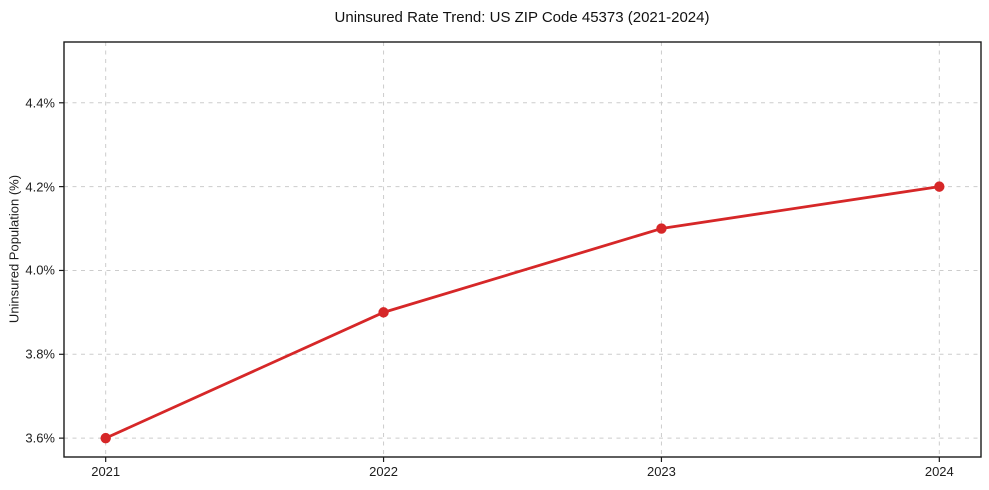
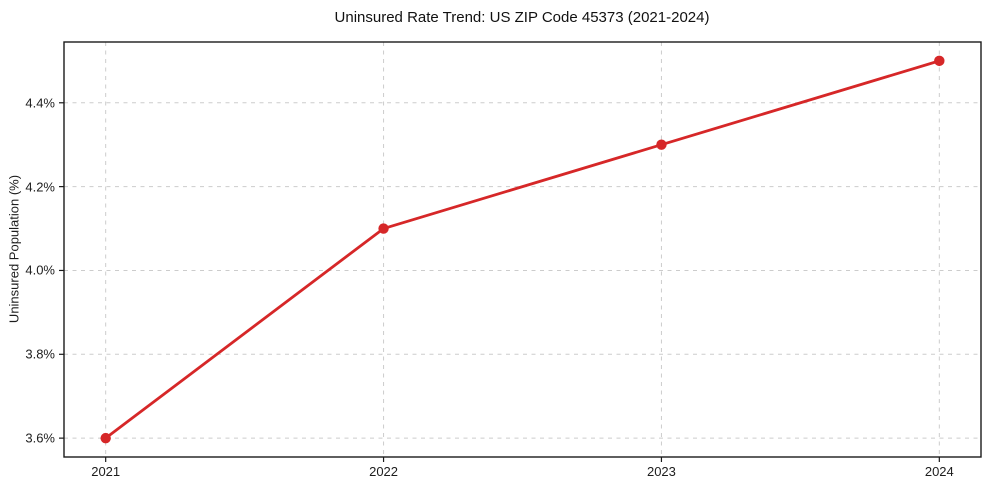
2022: 3.9% -> 4.1%
2023: 4.1% -> 4.3%
2024: 4.2% -> 4.5%
